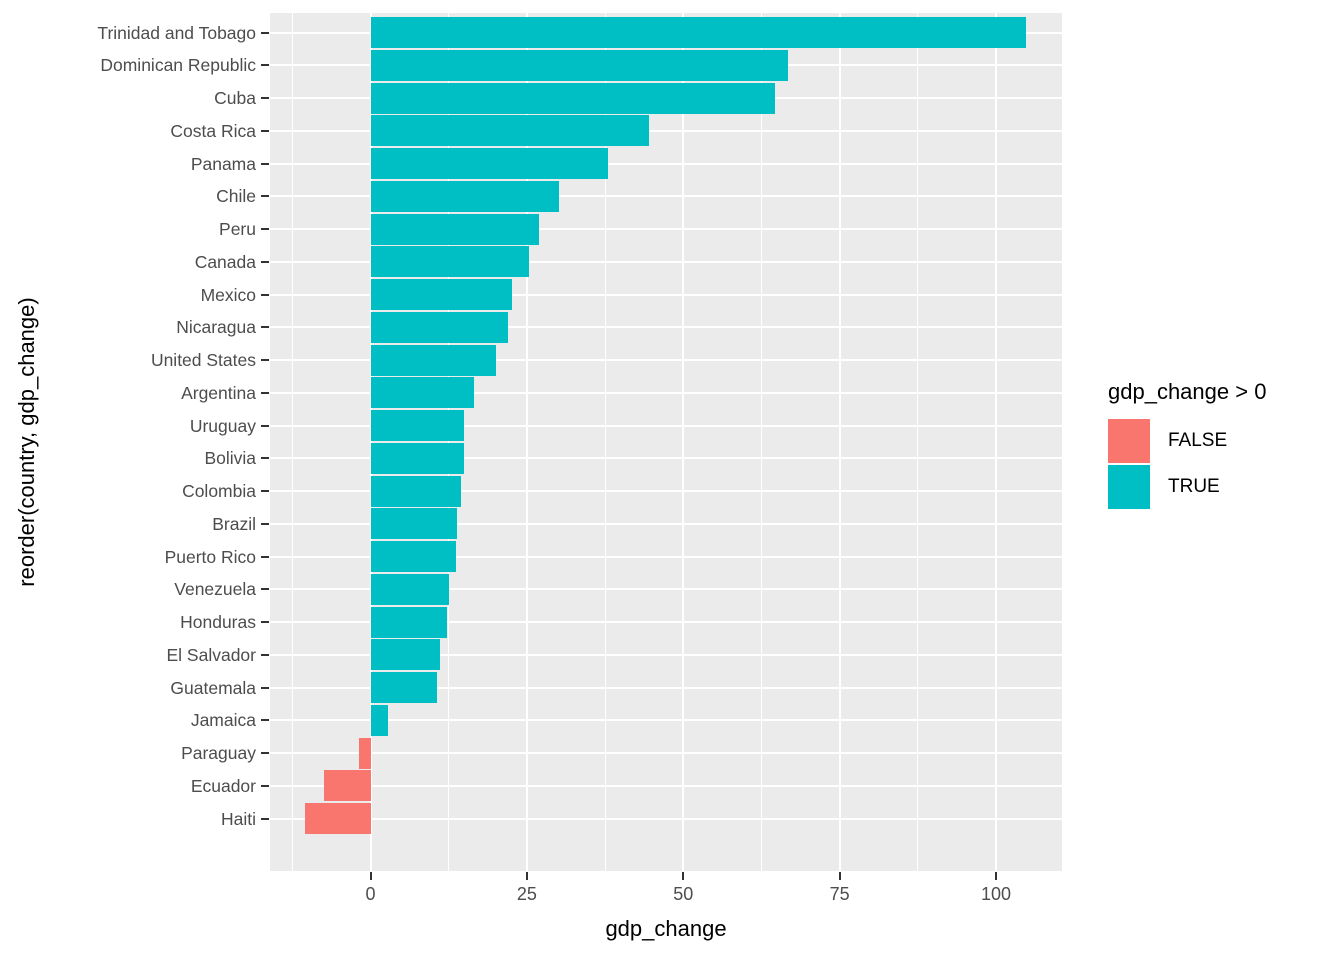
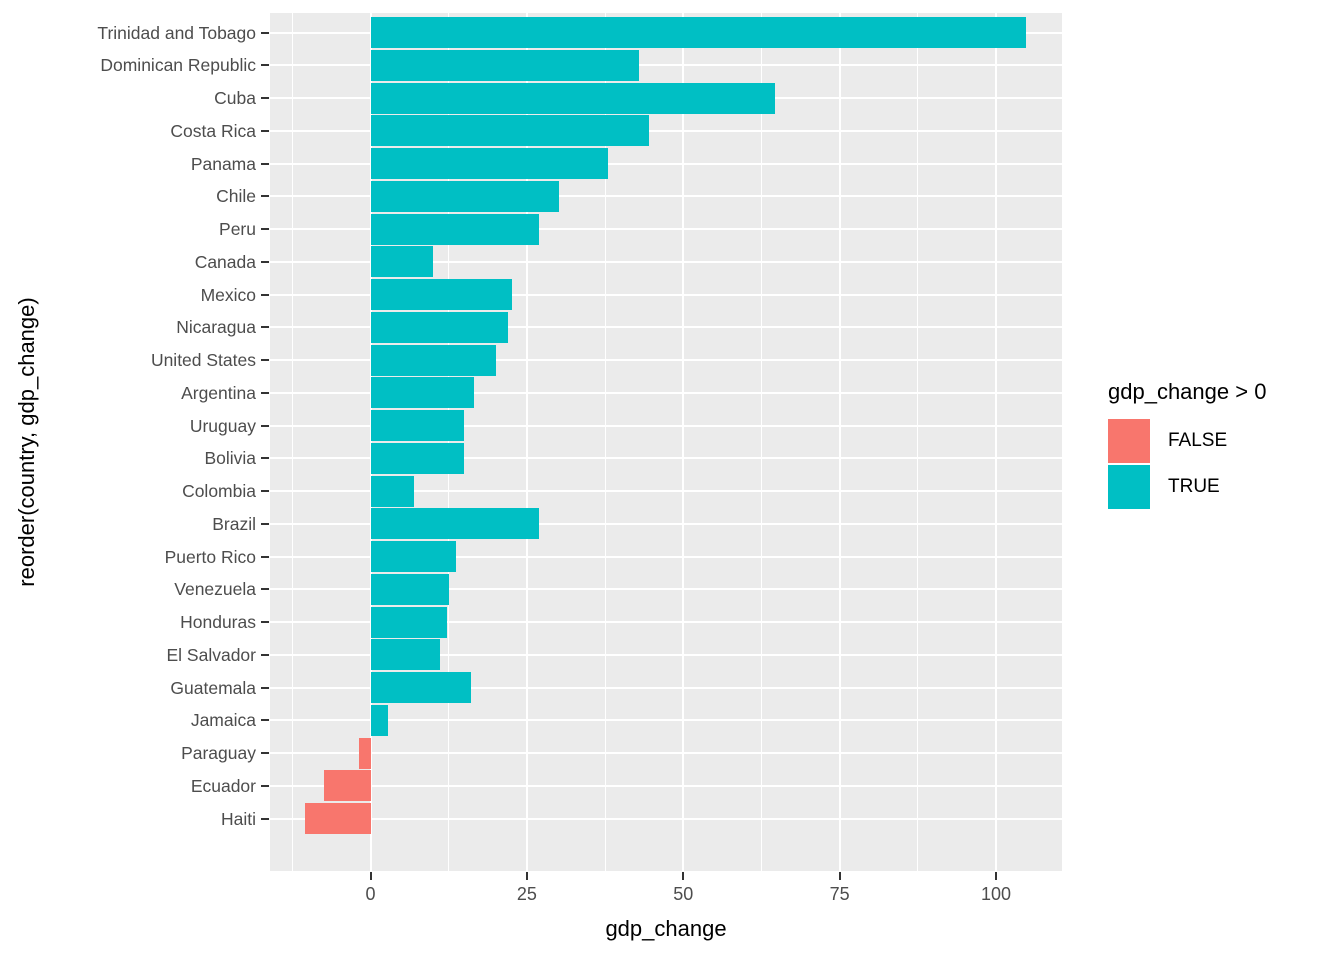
Dominican Republic: 67 -> 43
Canada: 25 -> 10
Colombia: 14 -> 7
Brazil: 14 -> 27
Guatemala: 11 -> 16
